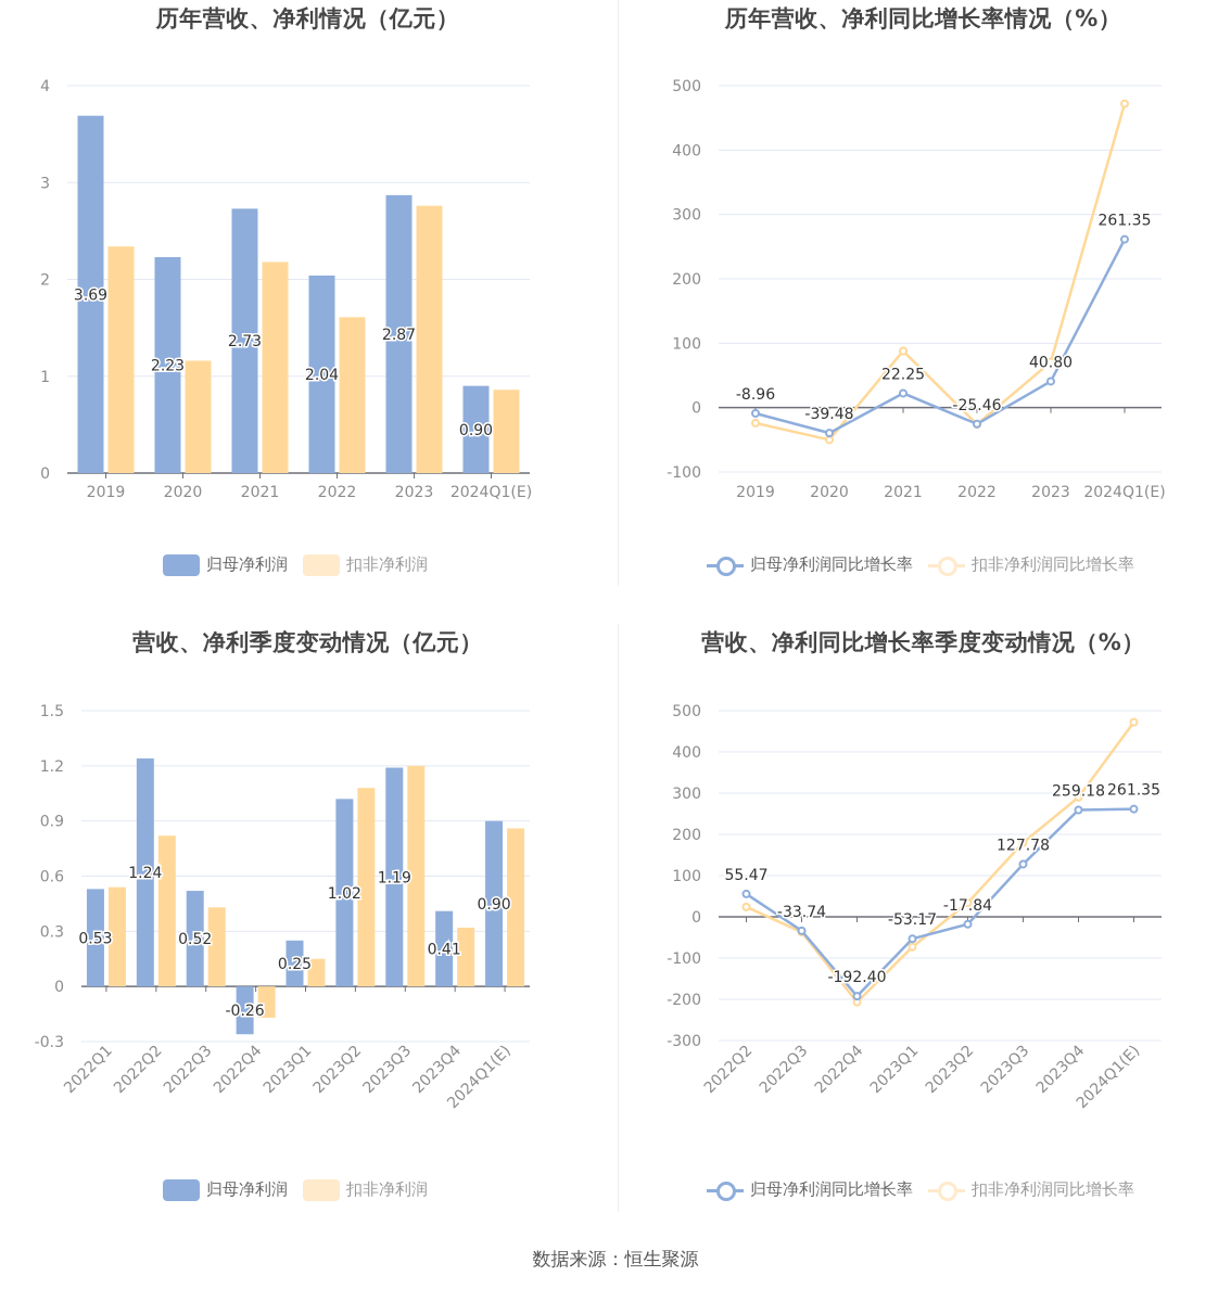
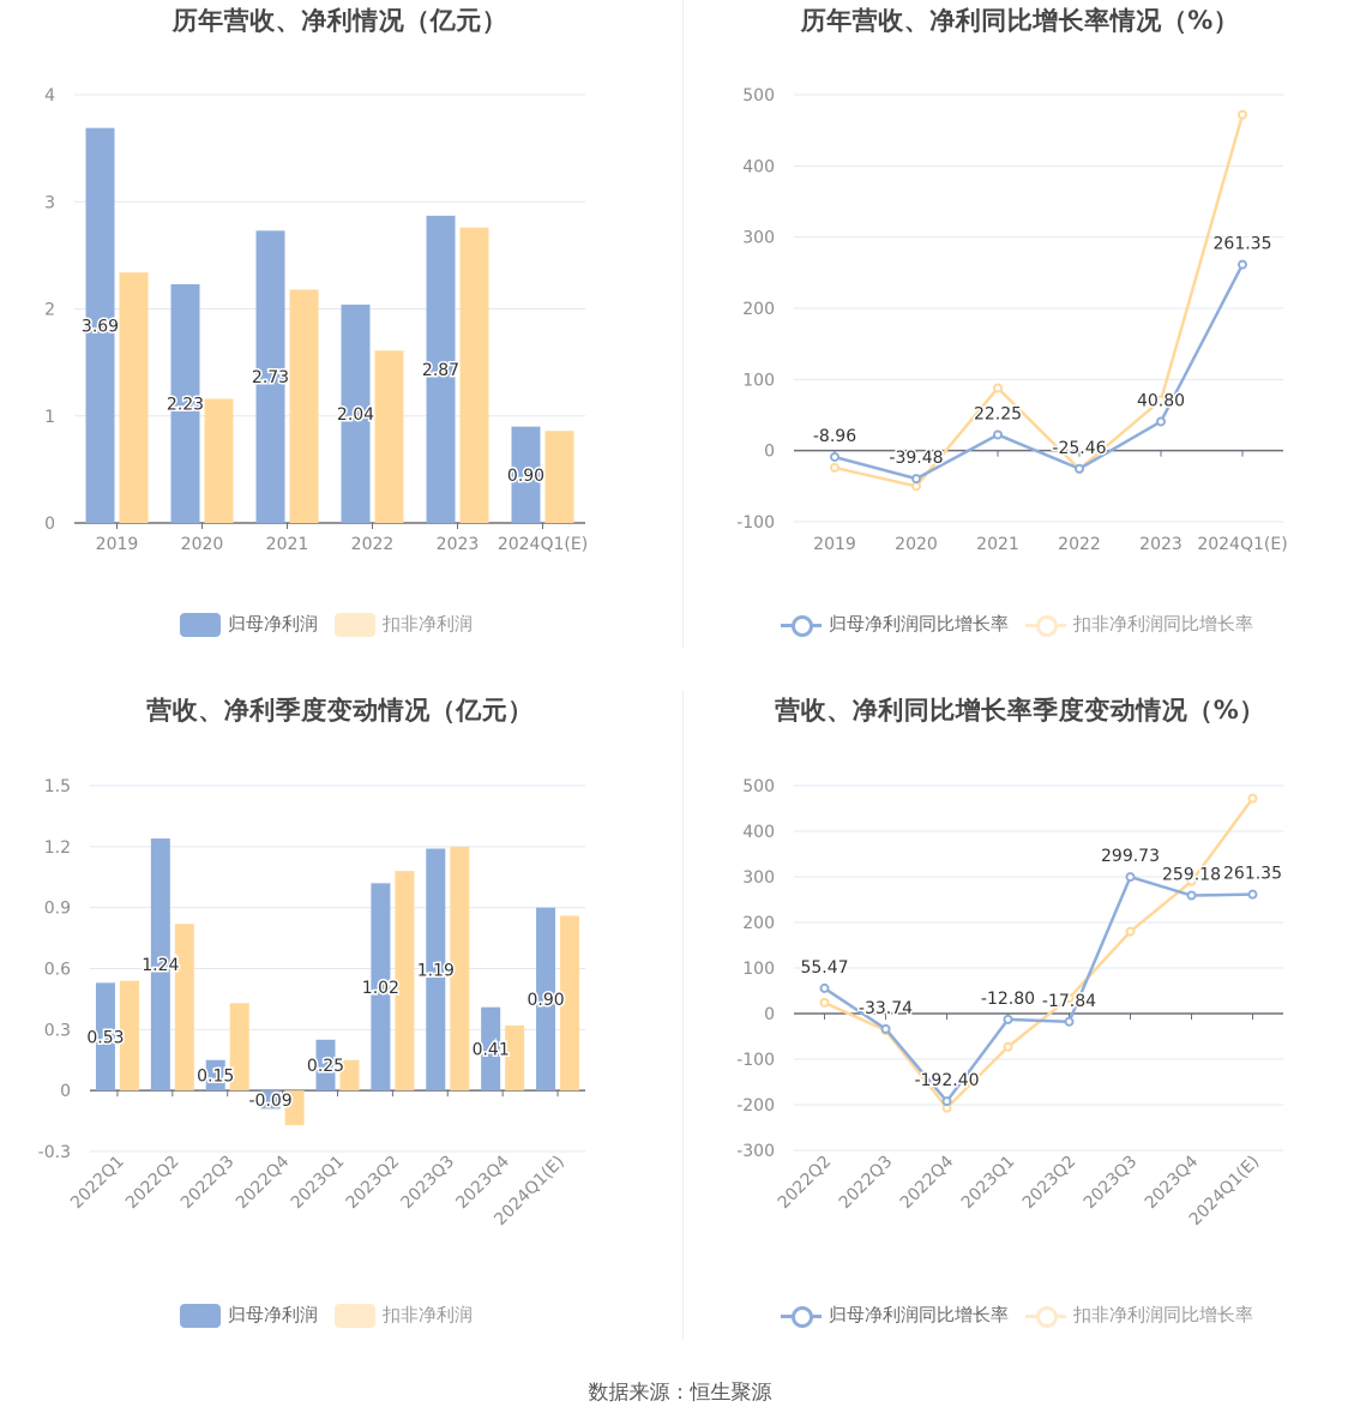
营收、净利季度变动情况（亿元）/归母净利润/2022Q3: 0.52 -> 0.15
营收、净利季度变动情况（亿元）/归母净利润/2022Q4: -0.26 -> -0.09
营收、净利同比增长率季度变动情况（%）/归母净利润同比增长率/2023Q1: -53.17 -> -12.80
营收、净利同比增长率季度变动情况（%）/归母净利润同比增长率/2023Q3: 127.78 -> 299.73
